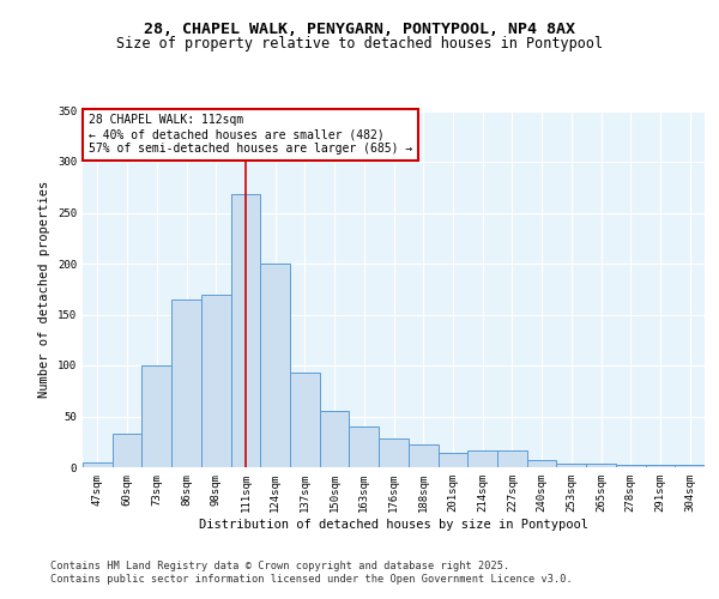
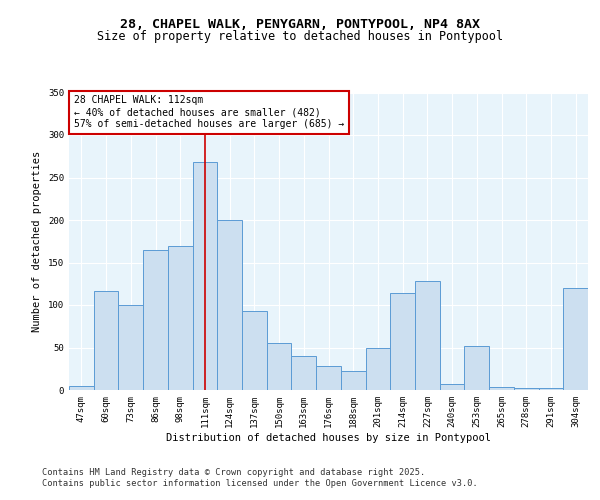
60sqm: 33 -> 116
201sqm: 14 -> 50
214sqm: 16 -> 114
227sqm: 16 -> 128
253sqm: 4 -> 52
304sqm: 2 -> 120
